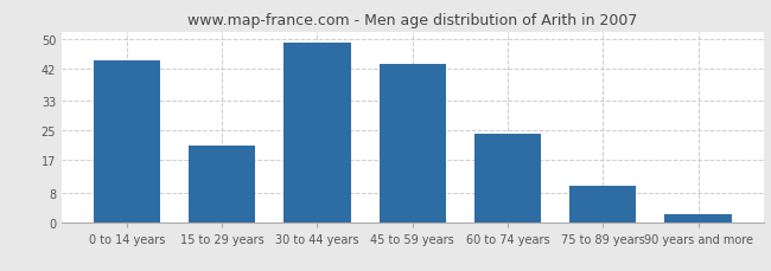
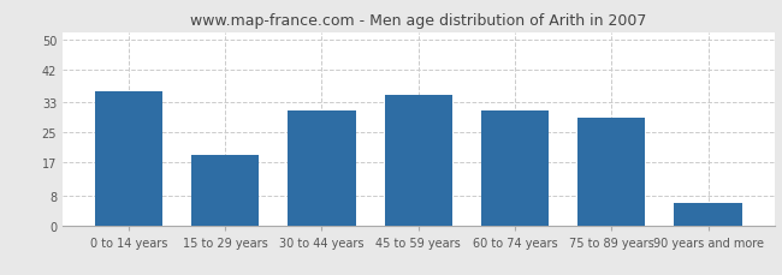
0 to 14 years: 44 -> 36
15 to 29 years: 21 -> 19
30 to 44 years: 49 -> 31
45 to 59 years: 43 -> 35
60 to 74 years: 24 -> 31
75 to 89 years: 10 -> 29
90 years and more: 2 -> 6
